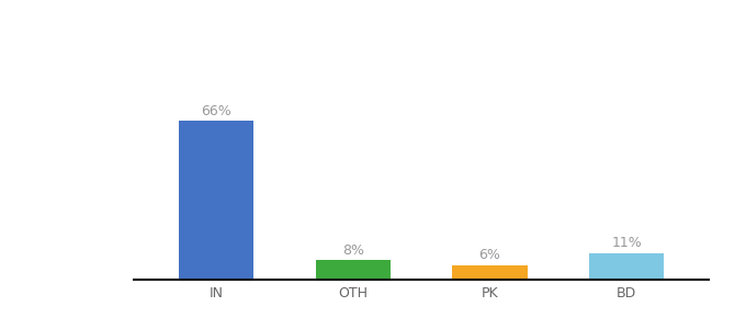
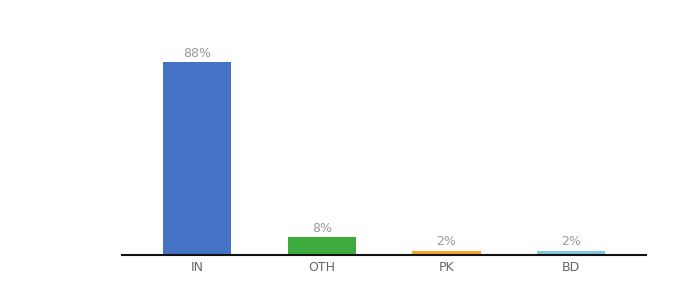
IN: 66% -> 88%
PK: 6% -> 2%
BD: 11% -> 2%
